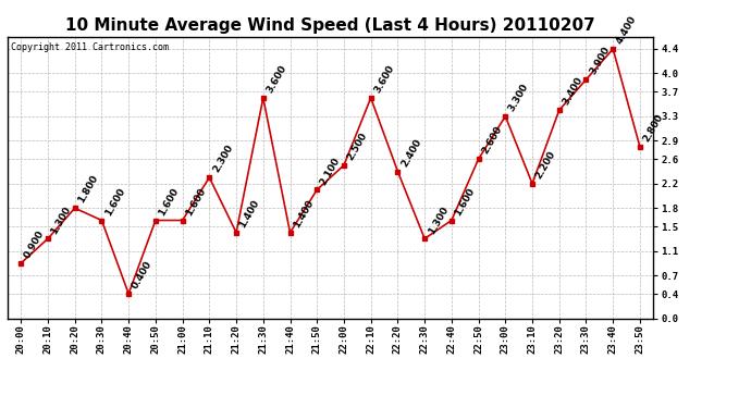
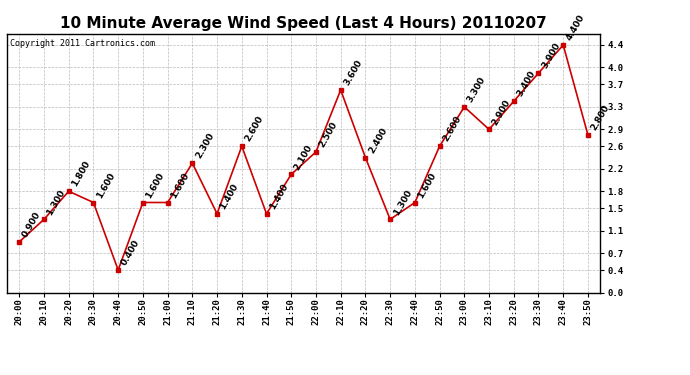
21:30: 3.600 -> 2.600
23:10: 2.200 -> 2.900
